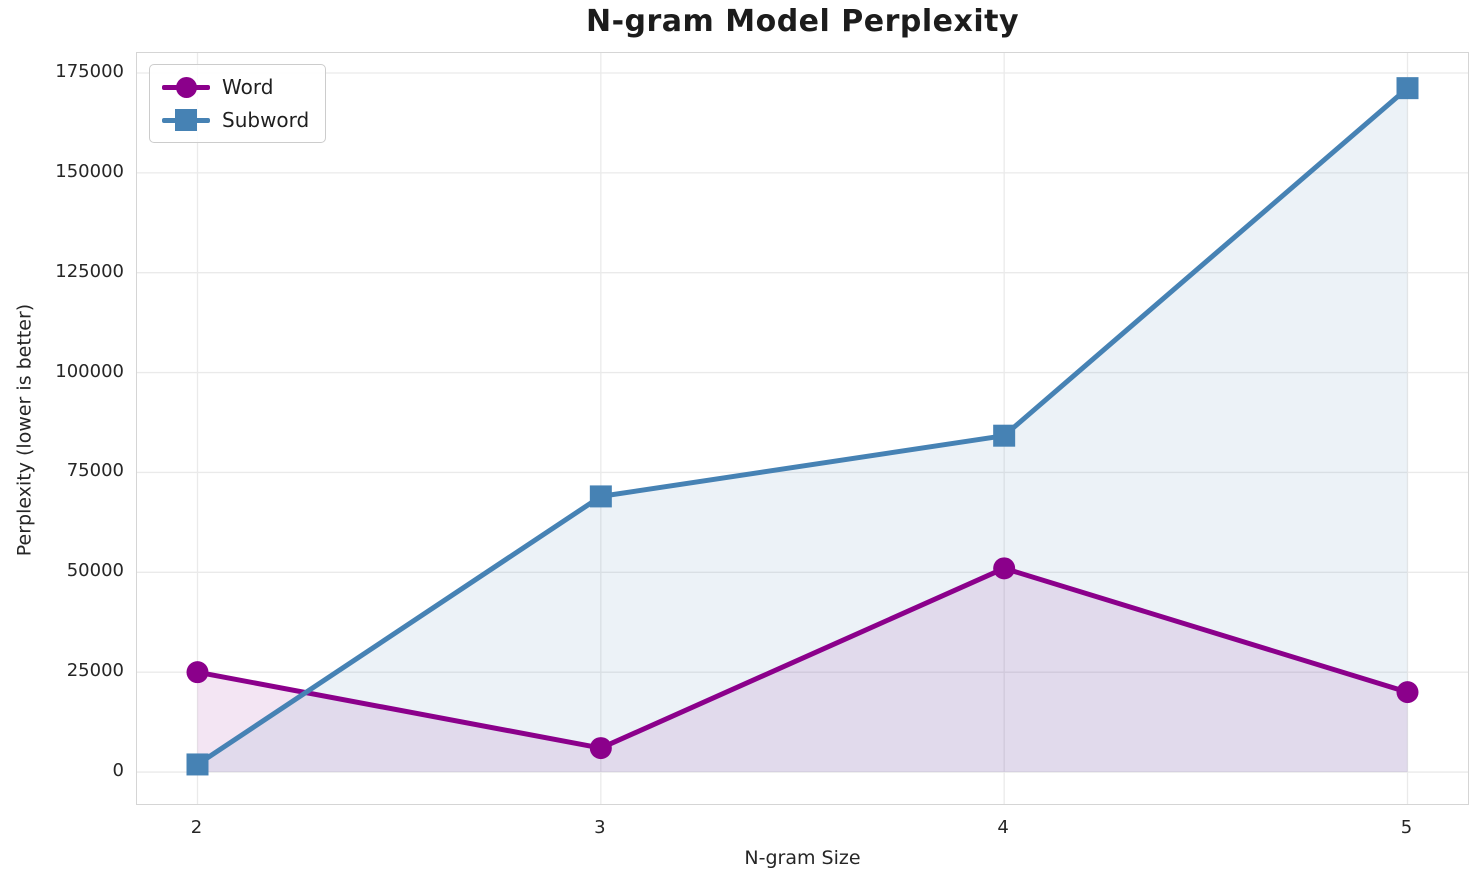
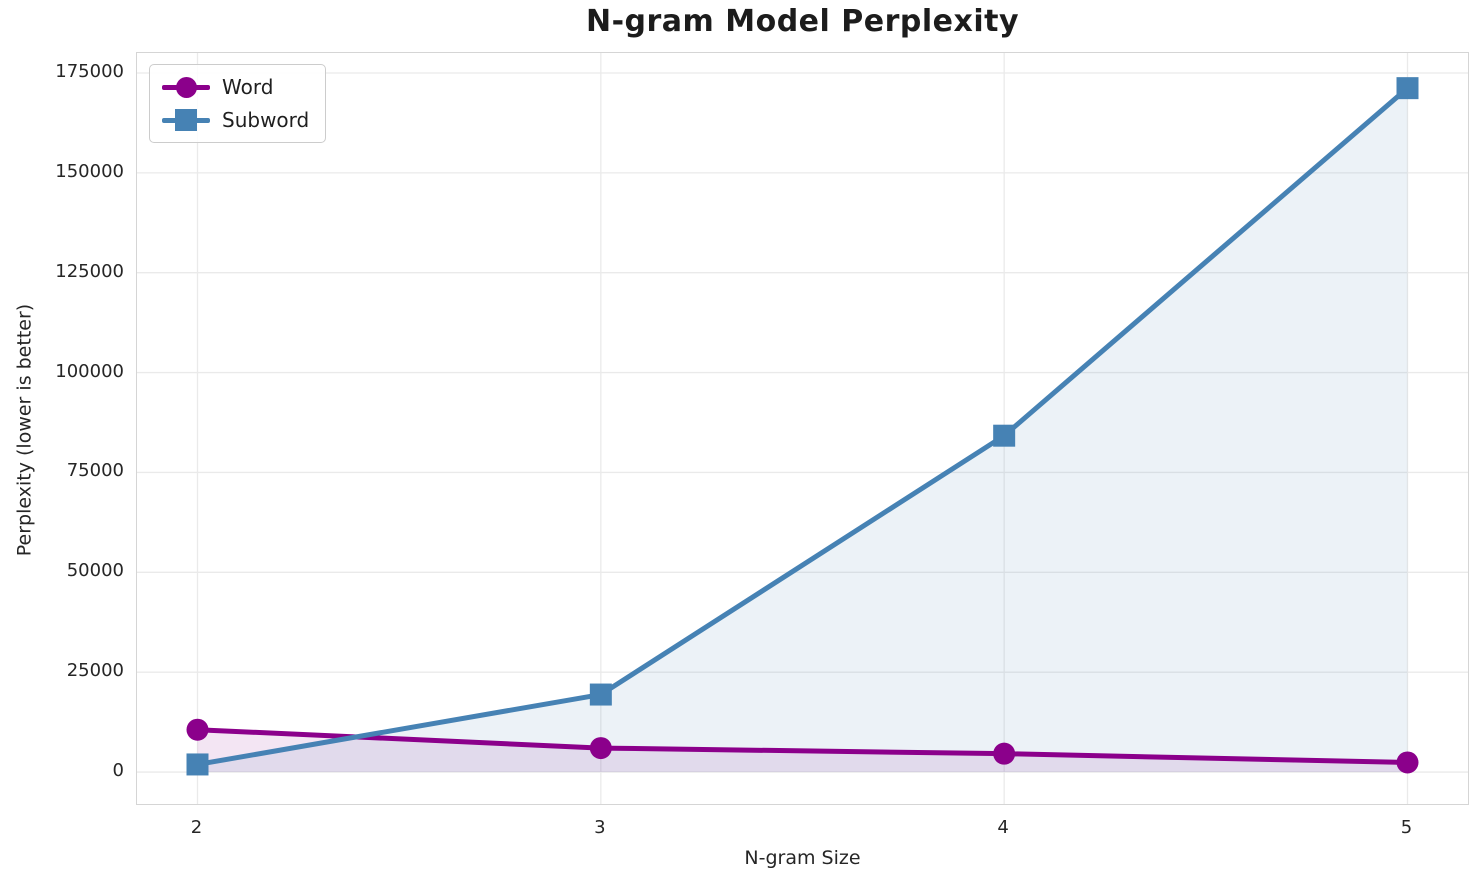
Word/2: 25000 -> 11000
Subword/3: 69000 -> 19000
Word/4: 51000 -> 5000
Word/5: 20000 -> 2000
